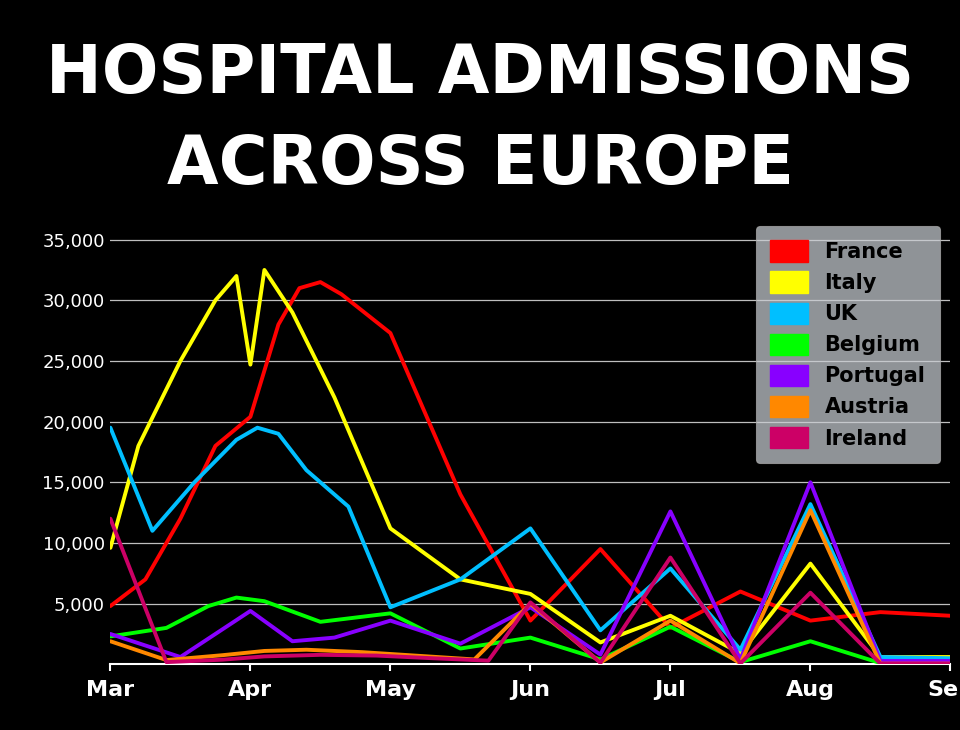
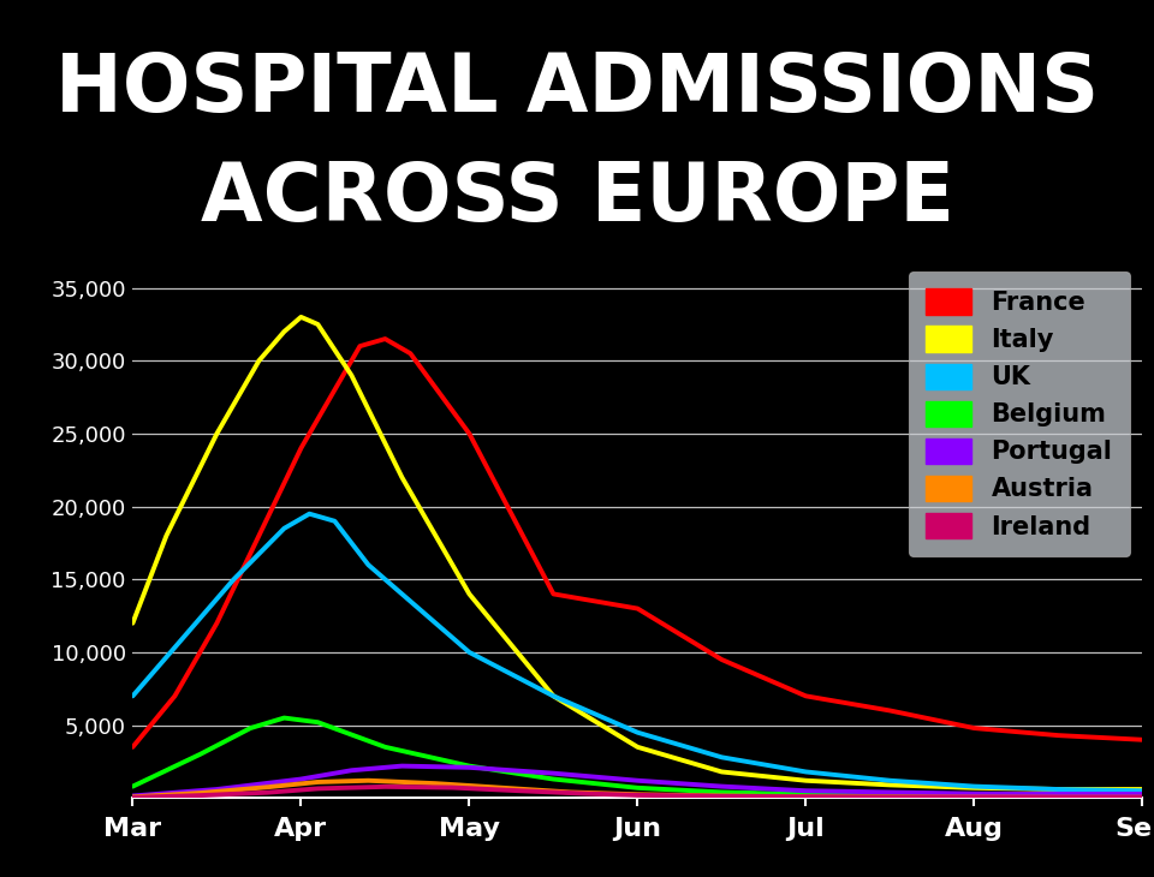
France/Mar: 4,800 -> 3,500
Italy/Mar: 9,600 -> 12,000
UK/Mar: 19,500 -> 7,000
Belgium/Mar: 2,300 -> 800
Portugal/Mar: 2,500 -> 200
Austria/Mar: 1,900 -> 100
Ireland/Mar: 12,000 -> 0
France/Apr: 20,400 -> 24,000
Italy/Apr: 24,700 -> 33,000
Portugal/Apr: 4,400 -> 1,300
France/May: 27,300 -> 25,000
Italy/May: 11,200 -> 14,000
UK/May: 4,700 -> 10,000
Belgium/May: 4,200 -> 2,200
Portugal/May: 3,600 -> 2,100
France/Jun: 3,600 -> 13,000
Italy/Jun: 5,800 -> 3,500
UK/Jun: 11,200 -> 4,500
Belgium/Jun: 2,200 -> 700
Portugal/Jun: 4,700 -> 1,200
Austria/Jun: 5,000 -> 200
Ireland/Jun: 5,100 -> 200
France/Jul: 3,000 -> 7,000
Italy/Jul: 4,000 -> 1,200
UK/Jul: 7,900 -> 1,800
Belgium/Jul: 3,100 -> 200
Portugal/Jul: 12,600 -> 500
Austria/Jul: 3,600 -> 100
Ireland/Jul: 8,800 -> 100
France/Aug: 3,600 -> 4,800
Italy/Aug: 8,300 -> 700
UK/Aug: 13,200 -> 800
Belgium/Aug: 1,900 -> 100
Portugal/Aug: 15,000 -> 300
Austria/Aug: 12,700 -> 100
Ireland/Aug: 5,900 -> 100
